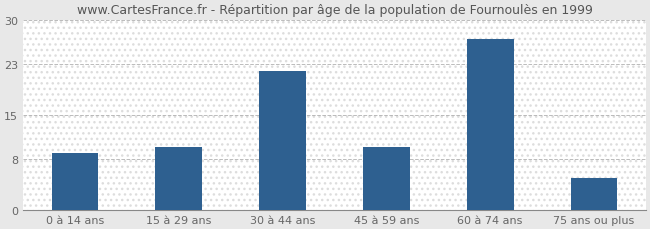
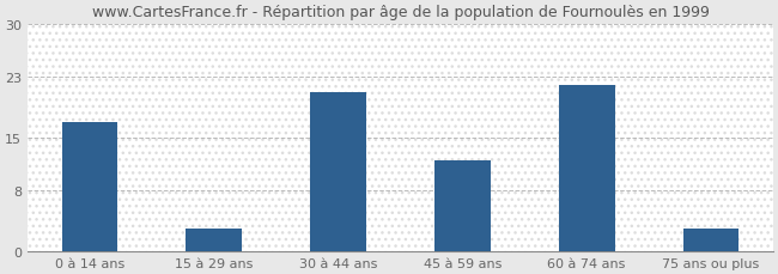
0 à 14 ans: 9 -> 17
15 à 29 ans: 10 -> 3
30 à 44 ans: 22 -> 21
45 à 59 ans: 10 -> 12
60 à 74 ans: 27 -> 22
75 ans ou plus: 5 -> 3
